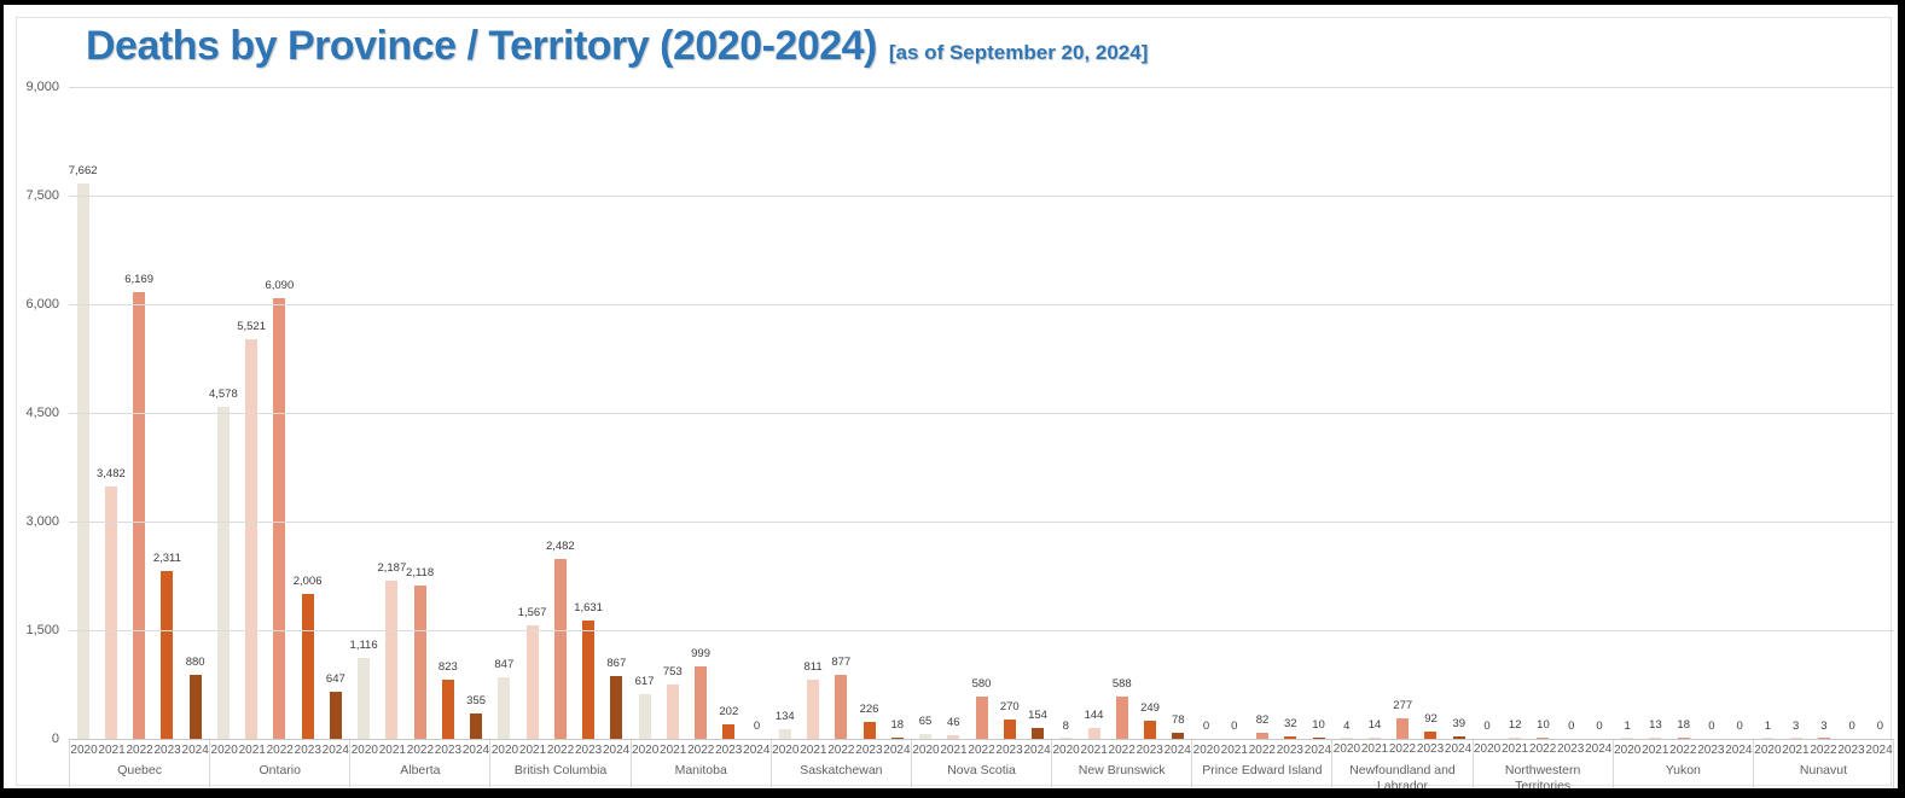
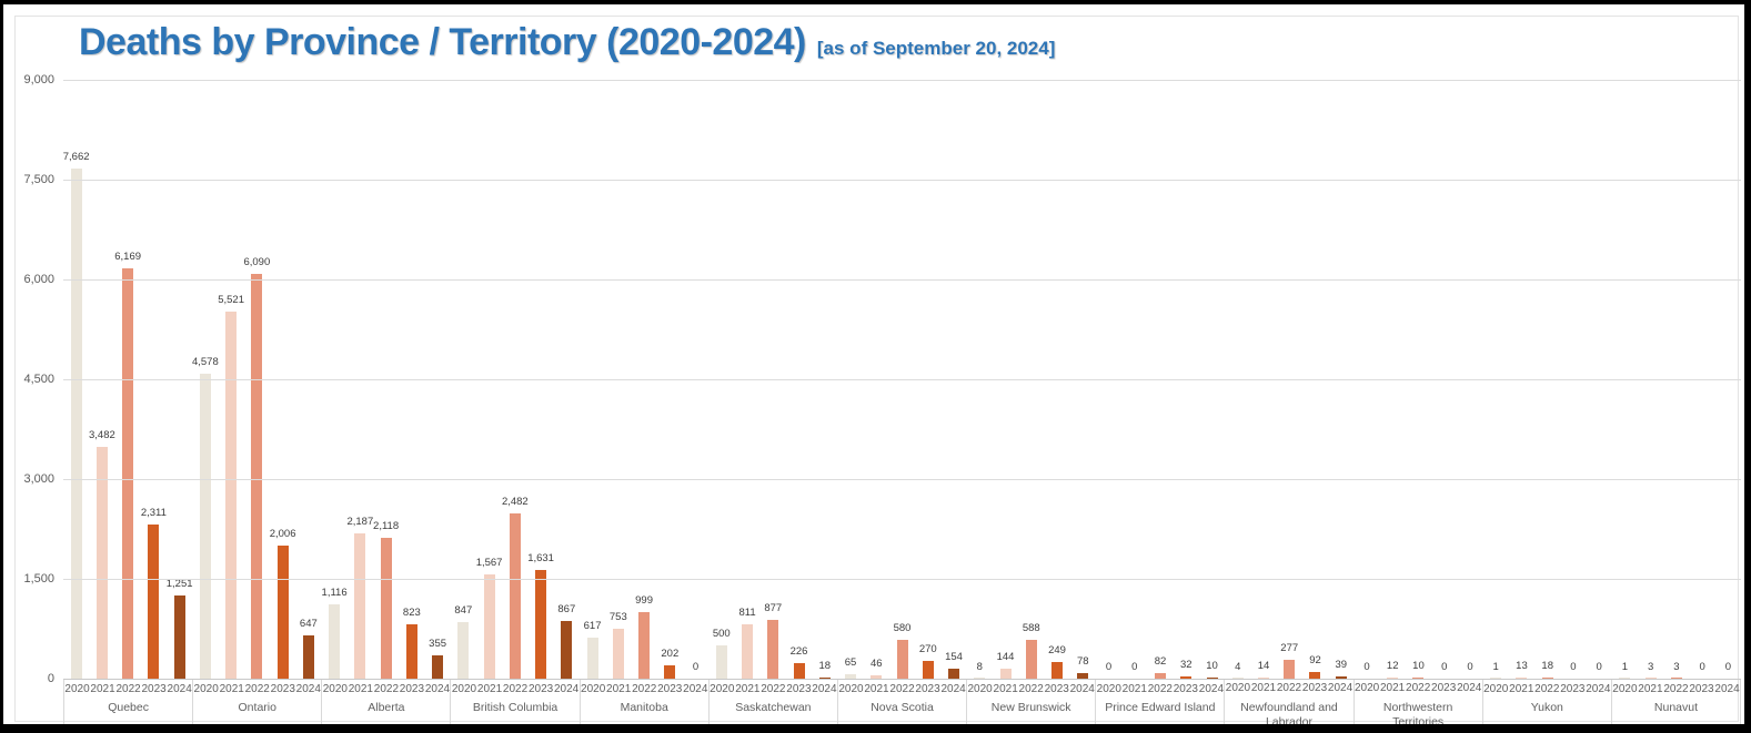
2024/Quebec: 880 -> 1,251
2020/Saskatchewan: 134 -> 500
